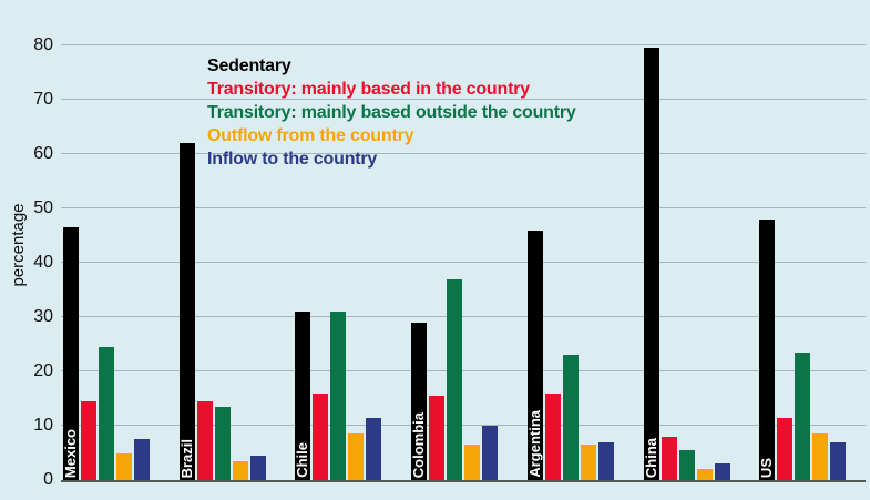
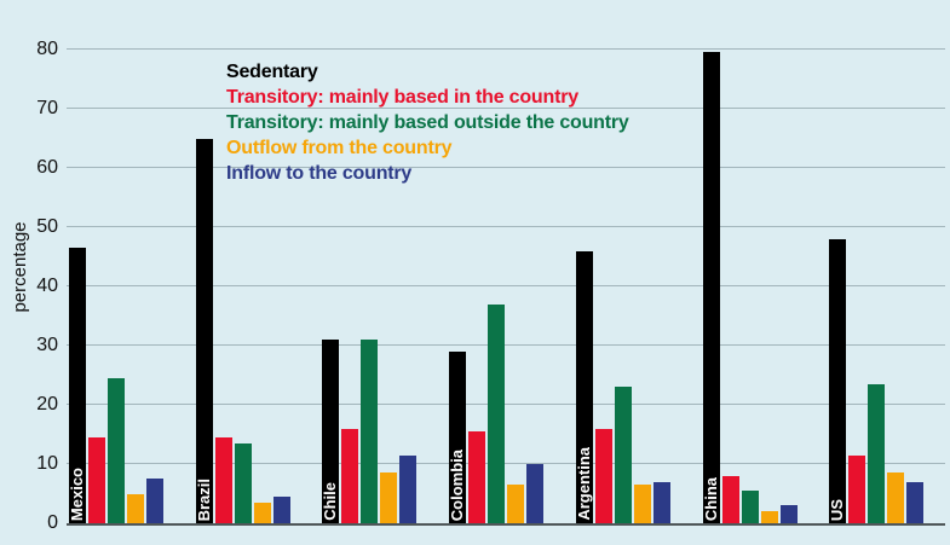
Sedentary/Brazil: 62 -> 65
